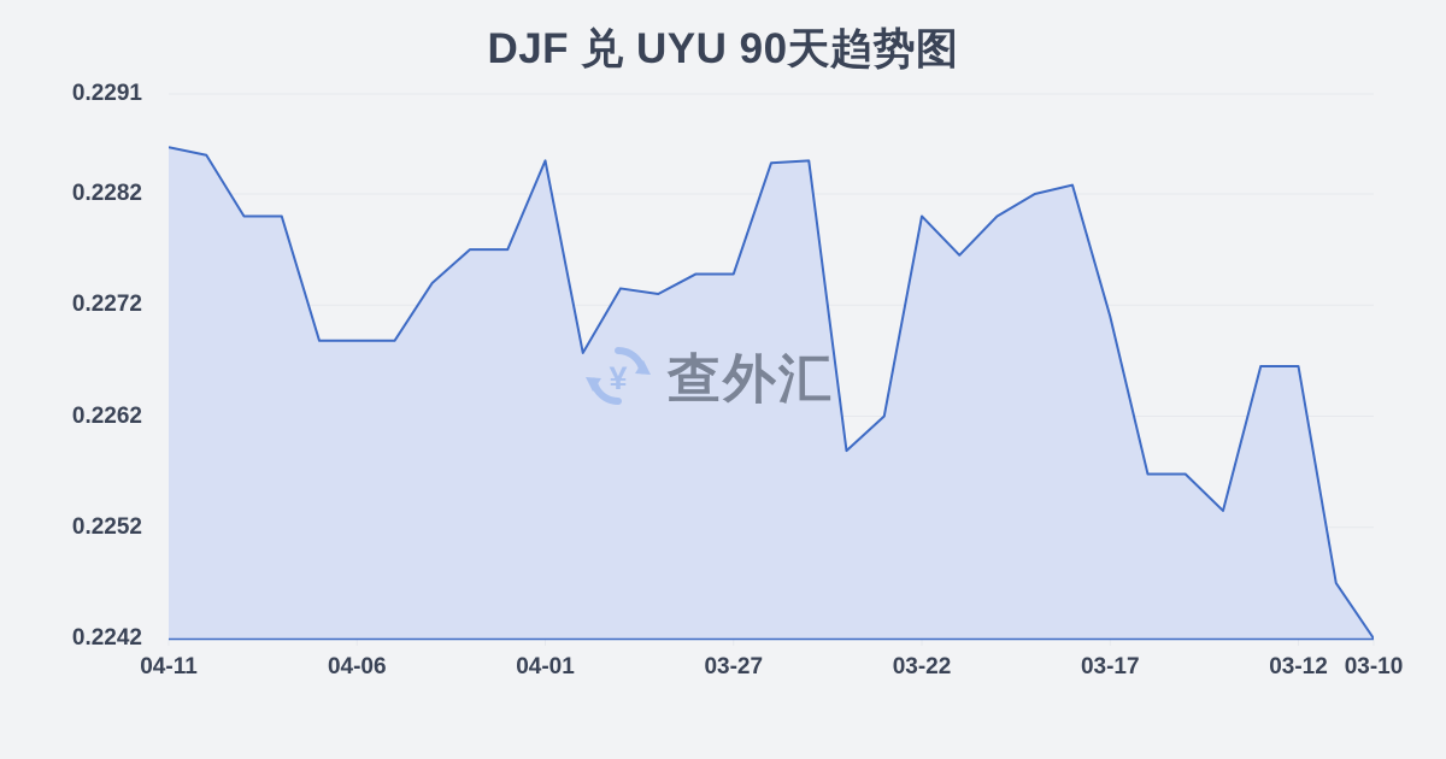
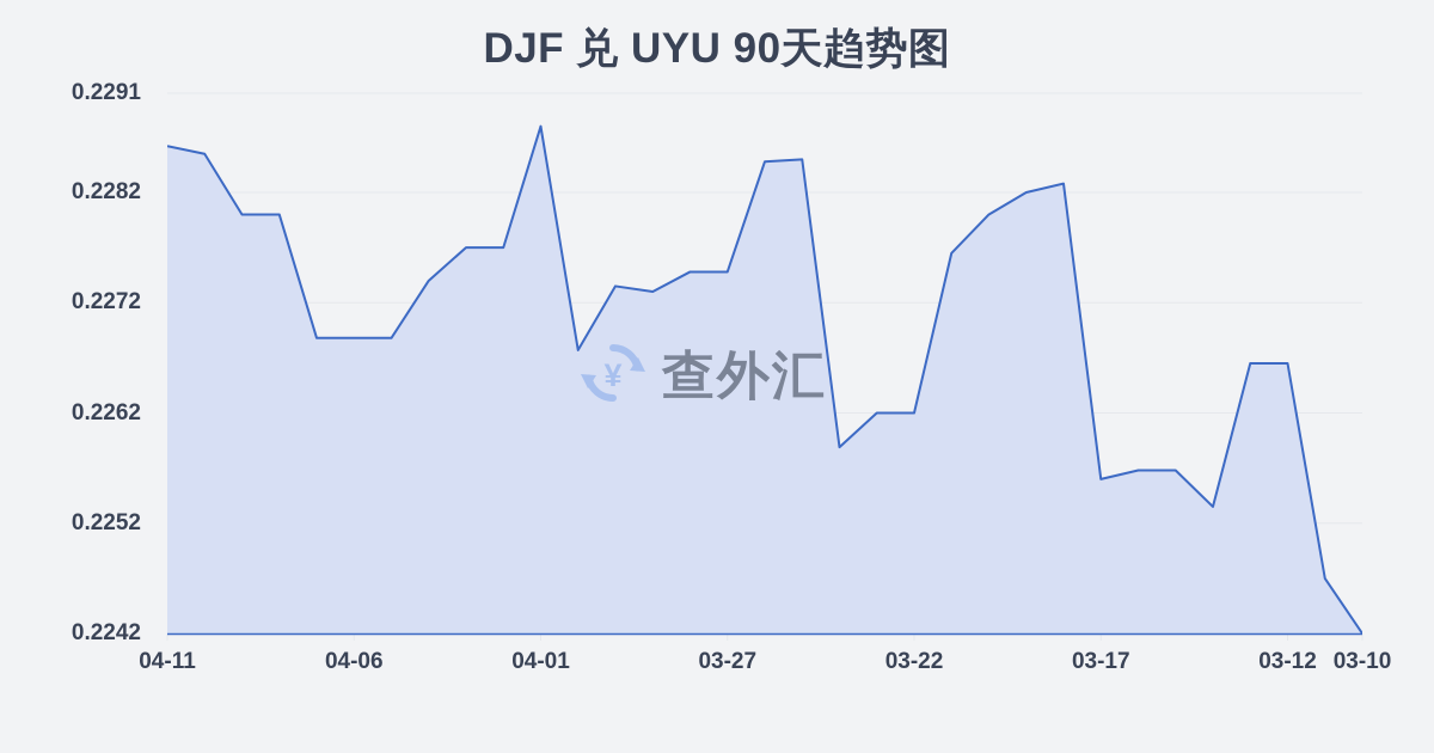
04-01: 0.2285 -> 0.2288
03-22: 0.2280 -> 0.2262
03-17: 0.2271 -> 0.2256
